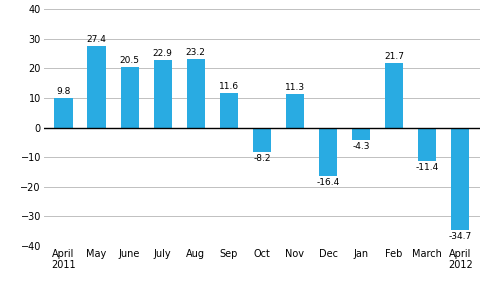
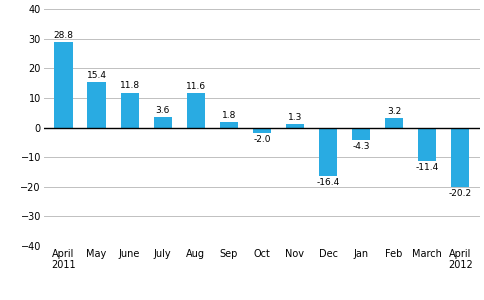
April 2011: 9.8 -> 28.8
May: 27.4 -> 15.4
June: 20.5 -> 11.8
July: 22.9 -> 3.6
Aug: 23.2 -> 11.6
Sep: 11.6 -> 1.8
Oct: -8.2 -> -2.0
Nov: 11.3 -> 1.3
Feb: 21.7 -> 3.2
April 2012: -34.7 -> -20.2
